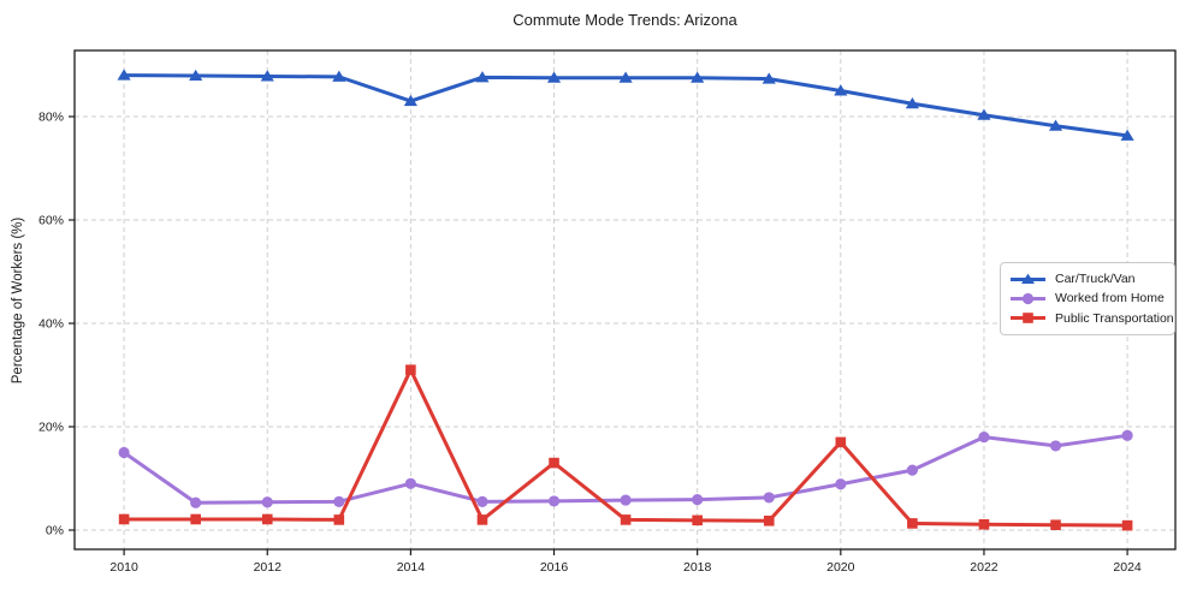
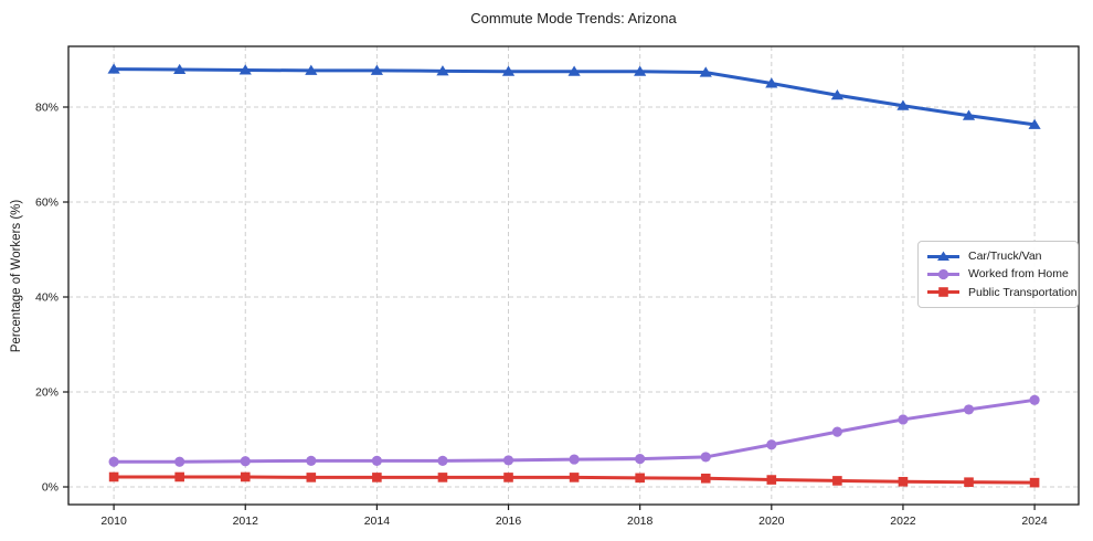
Worked from Home/2010: 15% -> 5%
Car/Truck/Van/2014: 83% -> 88%
Worked from Home/2014: 9% -> 6%
Public Transportation/2014: 31% -> 2%
Public Transportation/2016: 13% -> 2%
Public Transportation/2020: 17% -> 2%
Worked from Home/2022: 18% -> 14%
